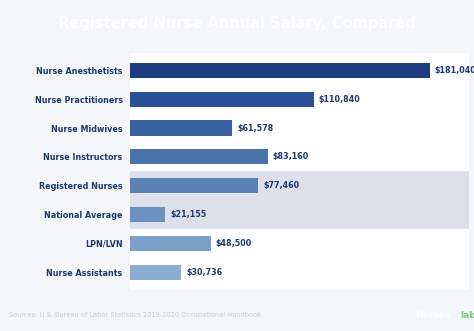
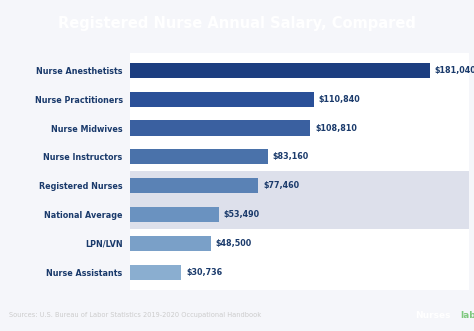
Nurse Midwives: $61,578 -> $108,810
National Average: $21,155 -> $53,490
